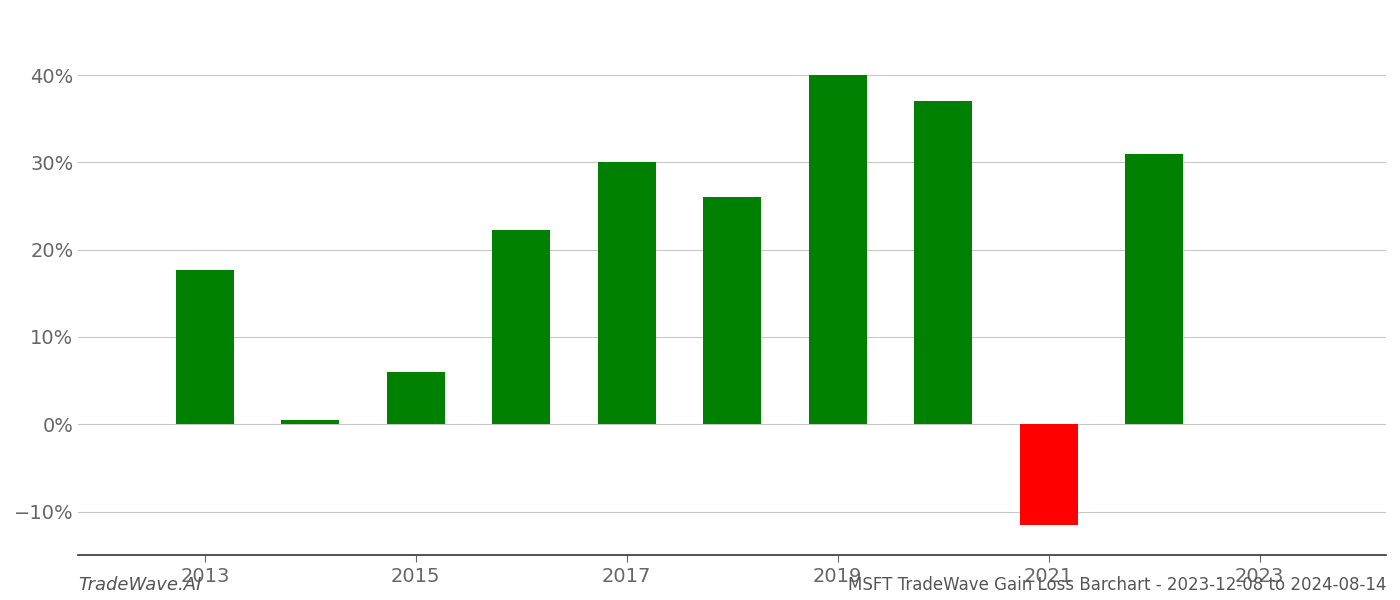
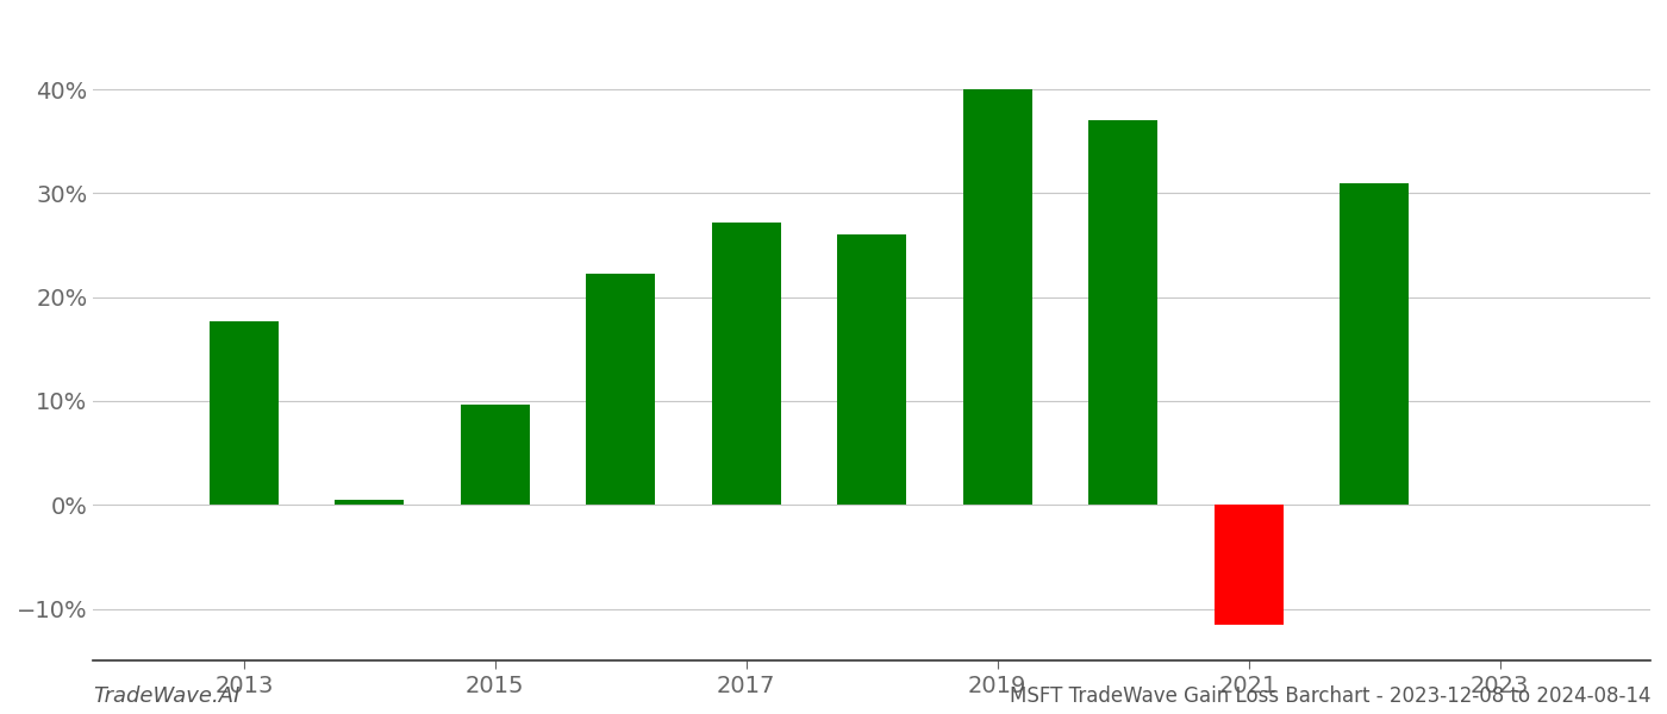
2015: 6.0% -> 9.6%
2017: 30.0% -> 27.2%
